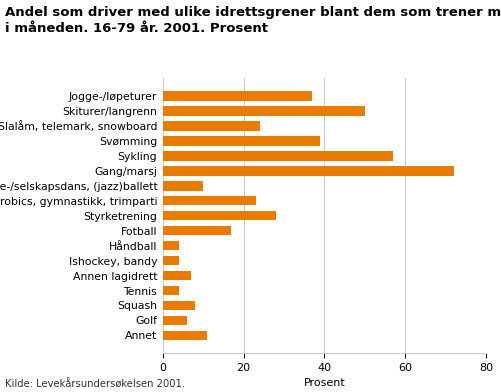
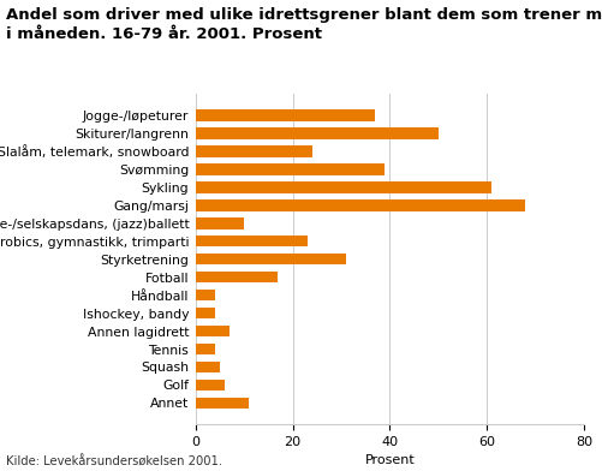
Sykling: 57 -> 61
Gang/marsj: 72 -> 68
Styrketrening: 28 -> 31
Squash: 8 -> 5
